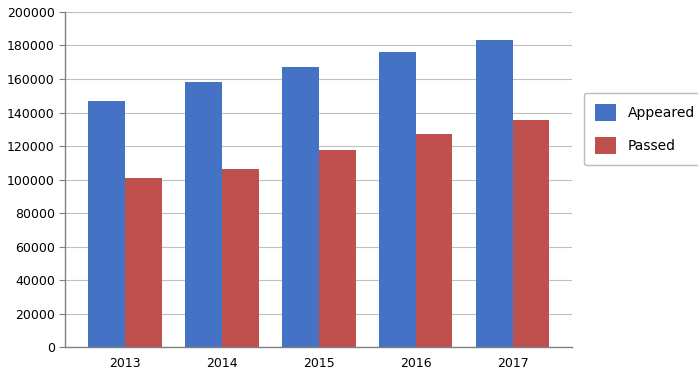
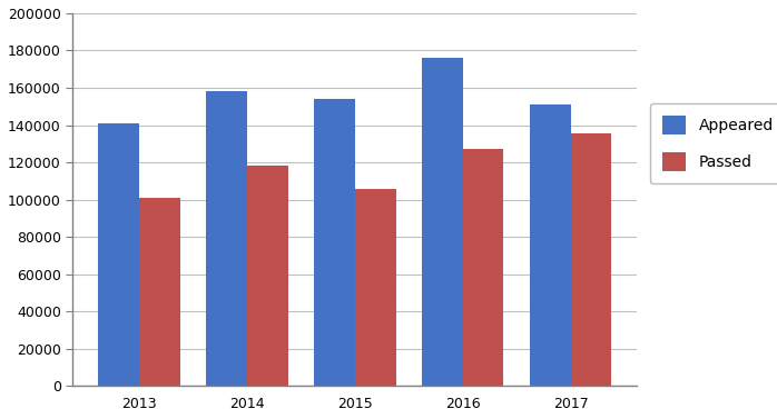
Appeared/2013: 147000 -> 141000
Passed/2014: 106000 -> 118000
Appeared/2015: 167000 -> 154000
Passed/2015: 118000 -> 106000
Appeared/2017: 183000 -> 151000
